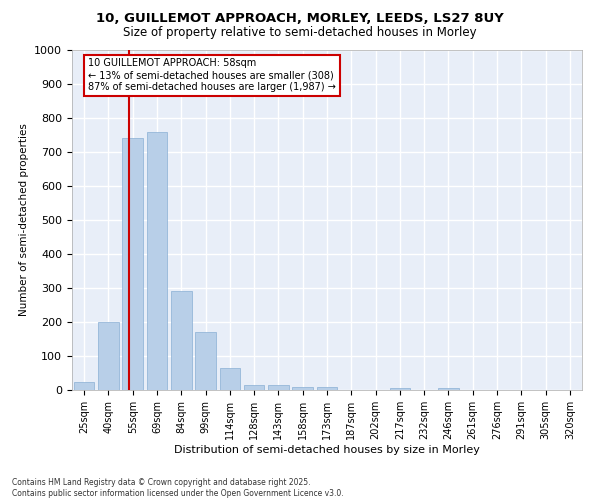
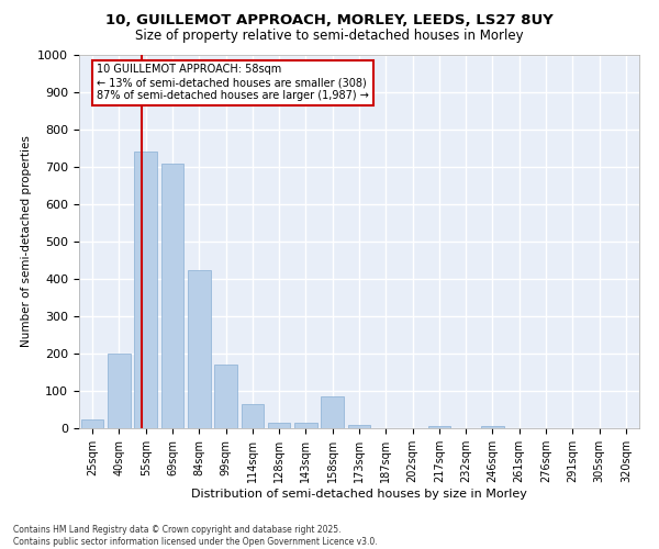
69sqm: 760 -> 710
84sqm: 290 -> 425
158sqm: 8 -> 85
